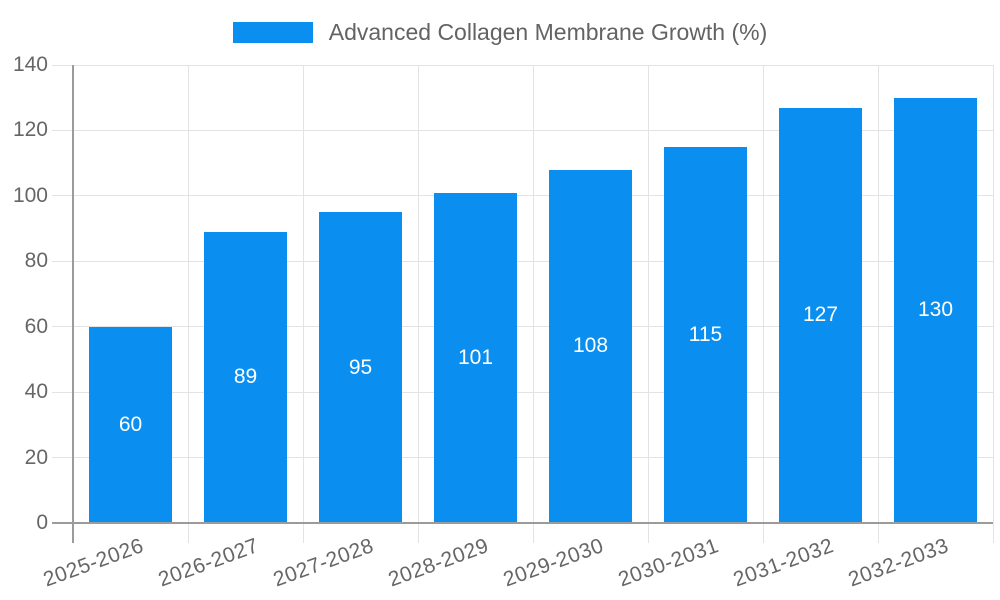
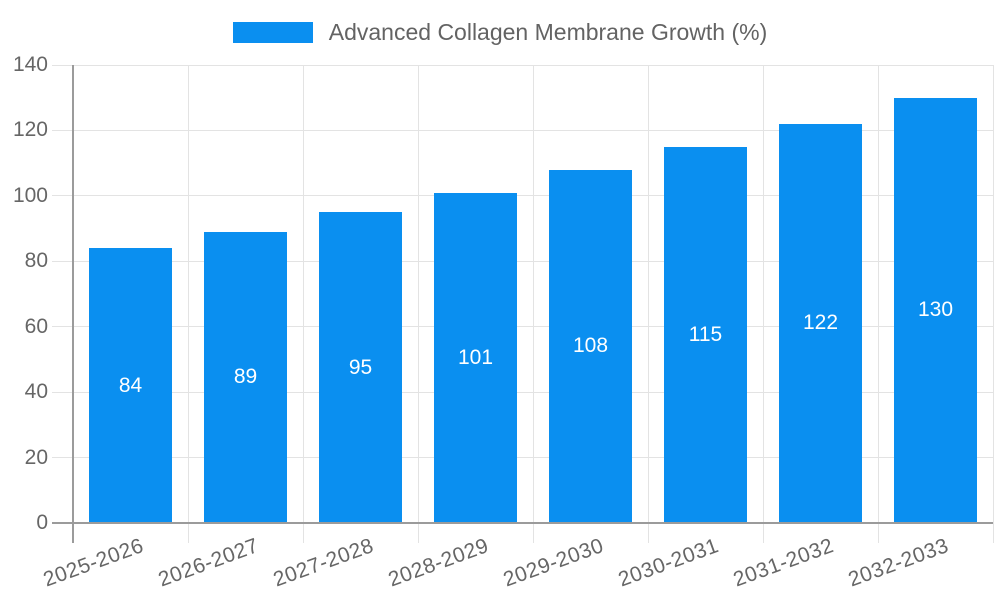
2025-2026: 60 -> 84
2031-2032: 127 -> 122
